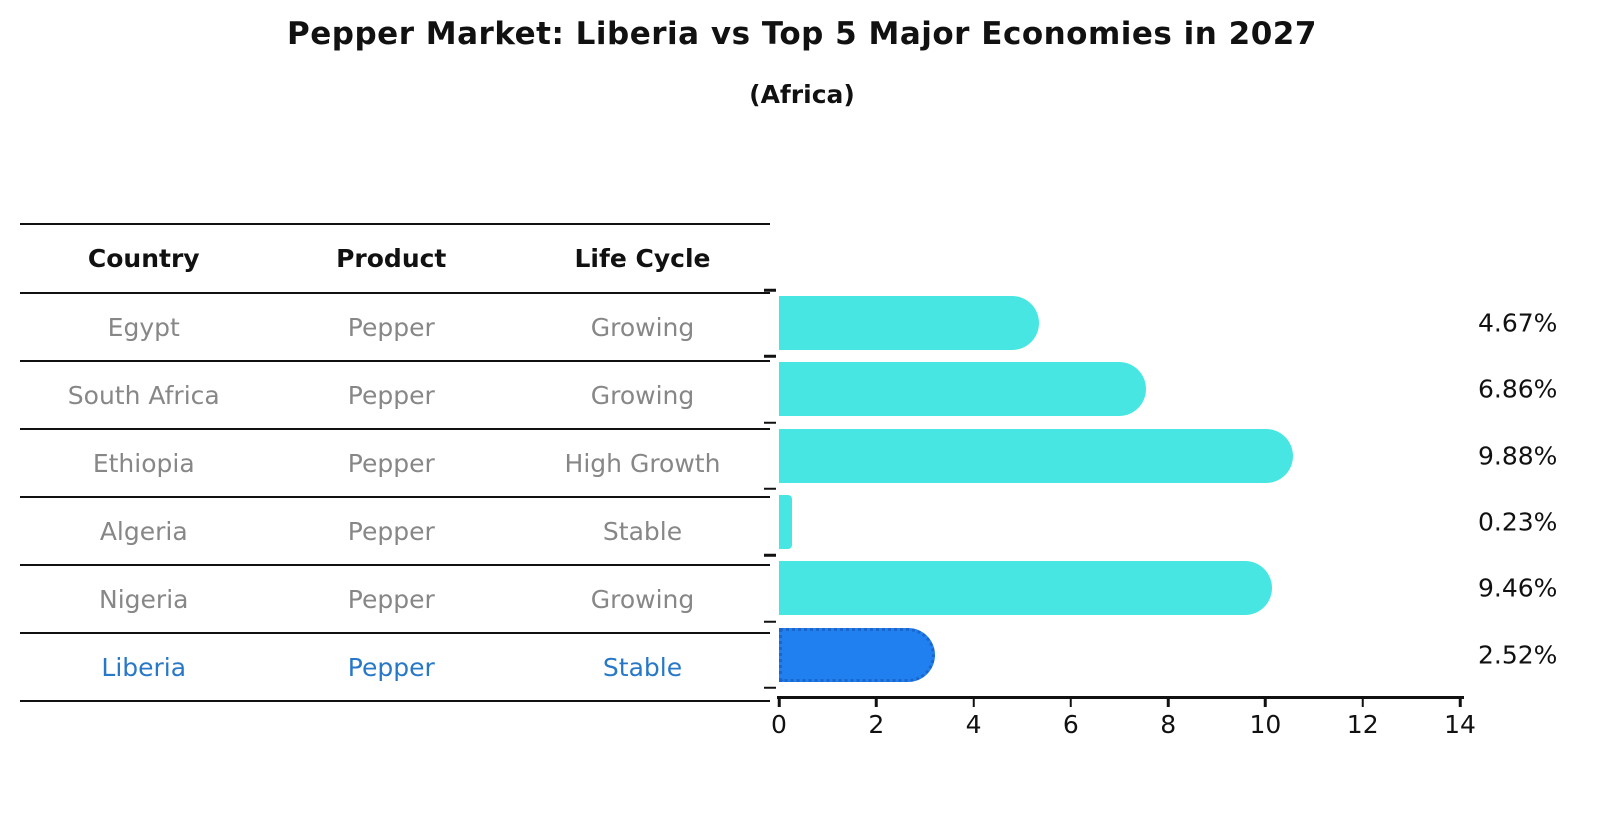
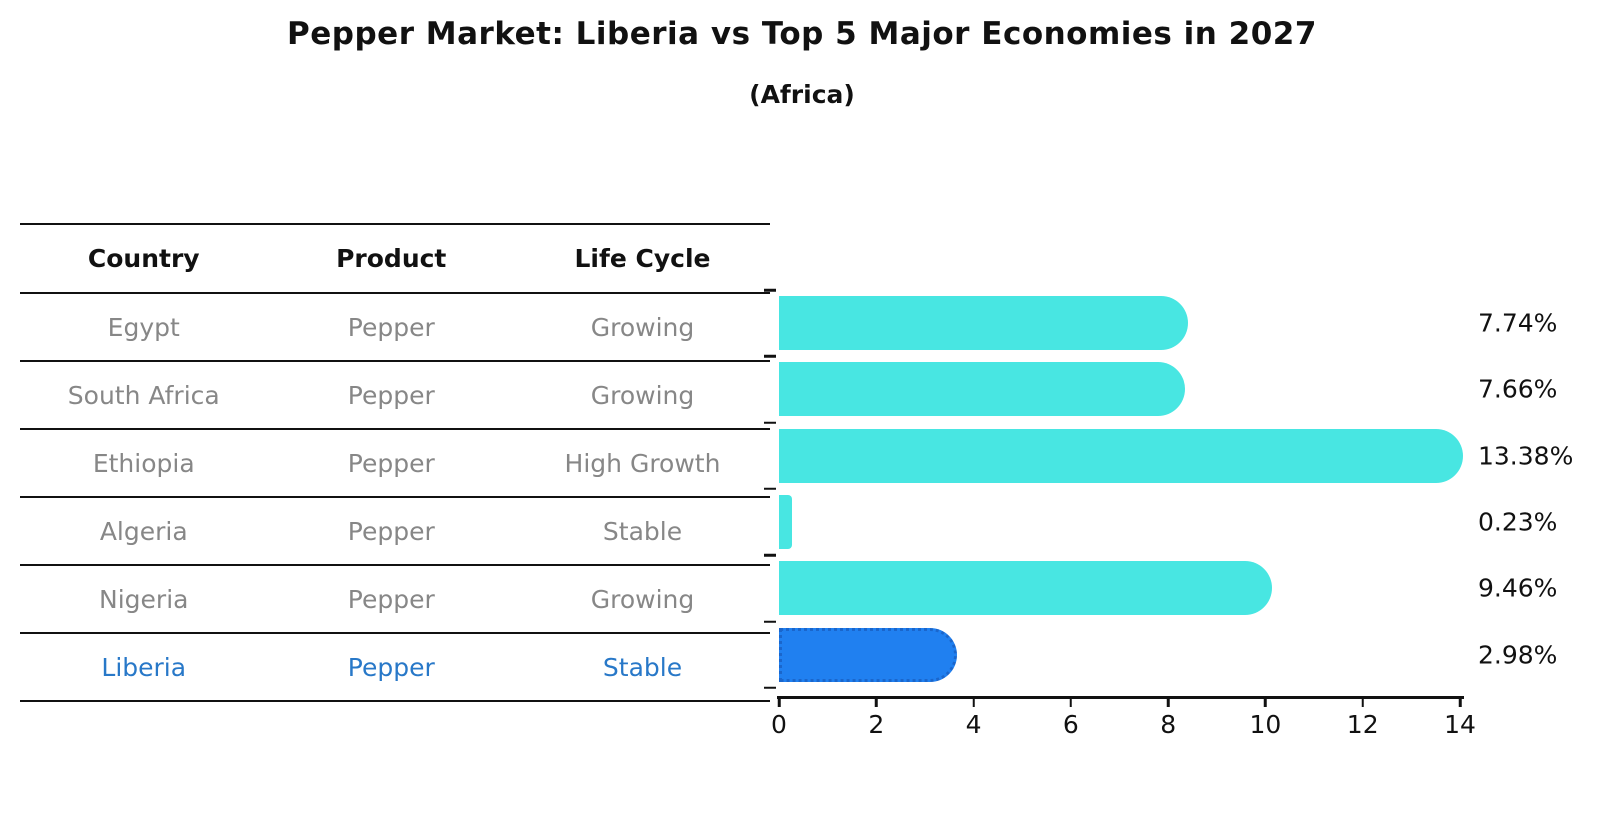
Egypt: 4.67% -> 7.74%
South Africa: 6.86% -> 7.66%
Ethiopia: 9.88% -> 13.38%
Liberia: 2.52% -> 2.98%
